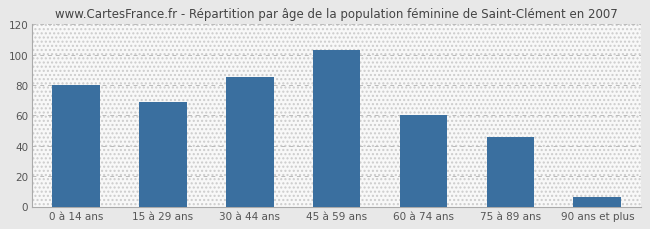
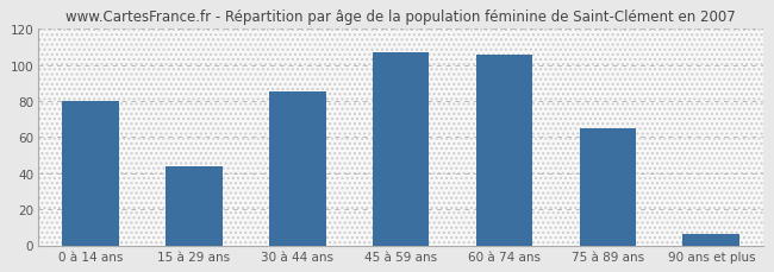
15 à 29 ans: 69 -> 44
45 à 59 ans: 103 -> 107
60 à 74 ans: 60 -> 106
75 à 89 ans: 46 -> 65
